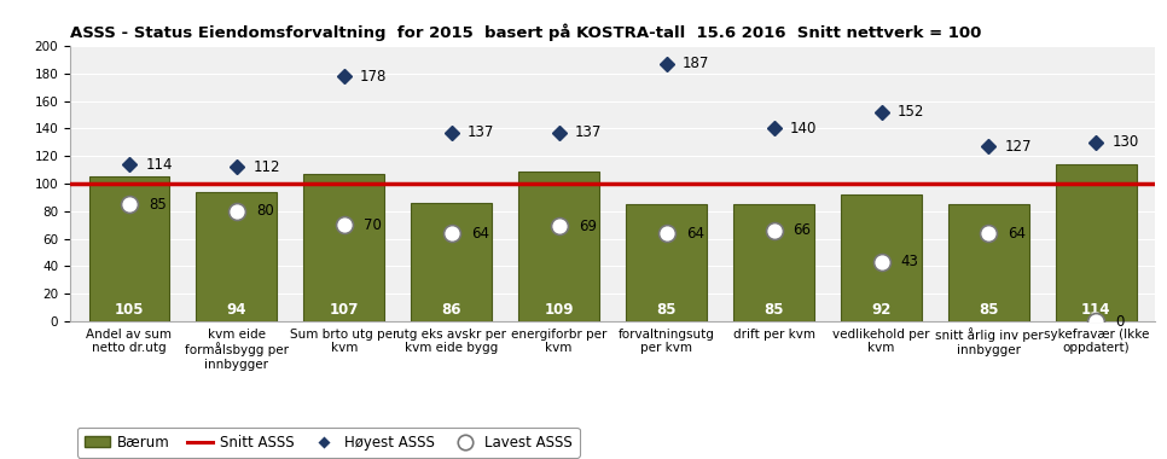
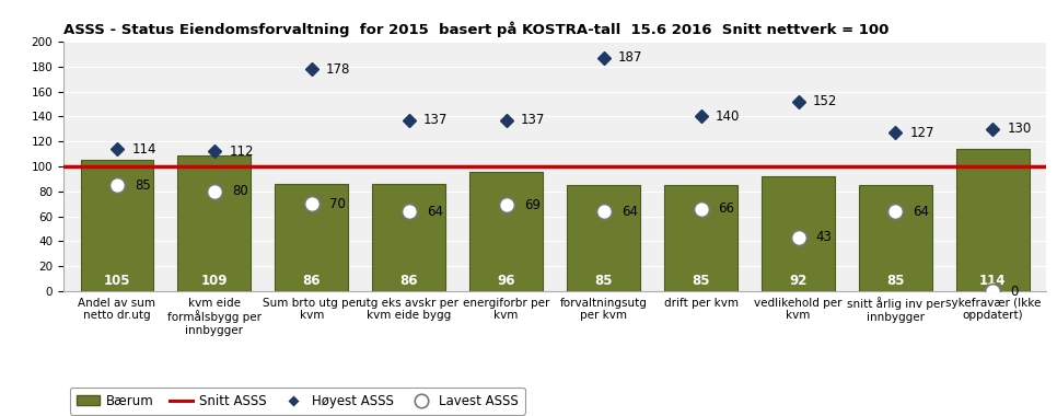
kvm eide formålsbygg per innbygger: 94 -> 109
Sum brto utg per kvm: 107 -> 86
energiforbr per kvm: 109 -> 96
